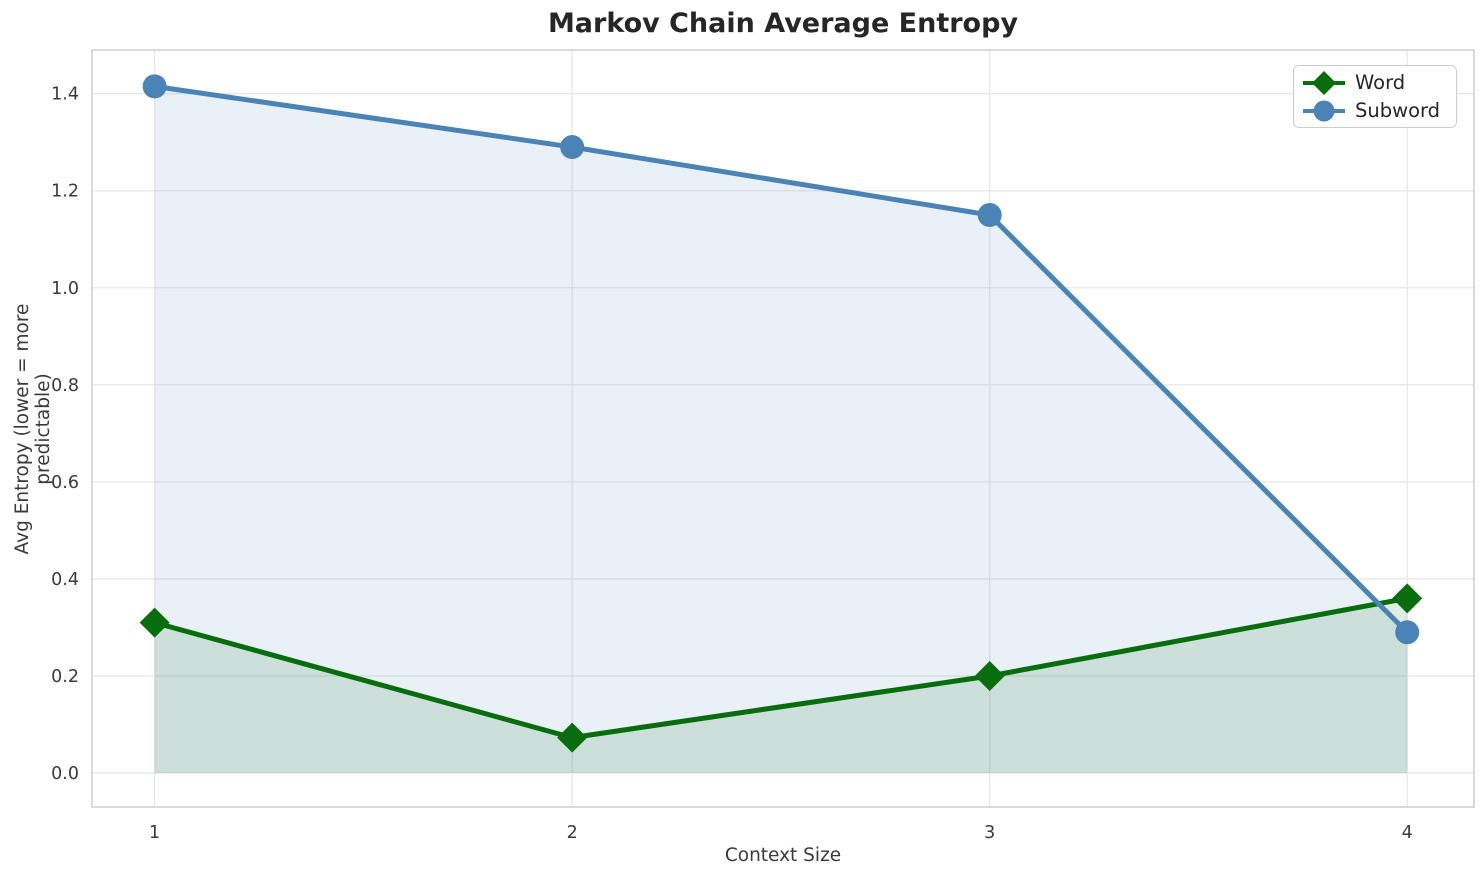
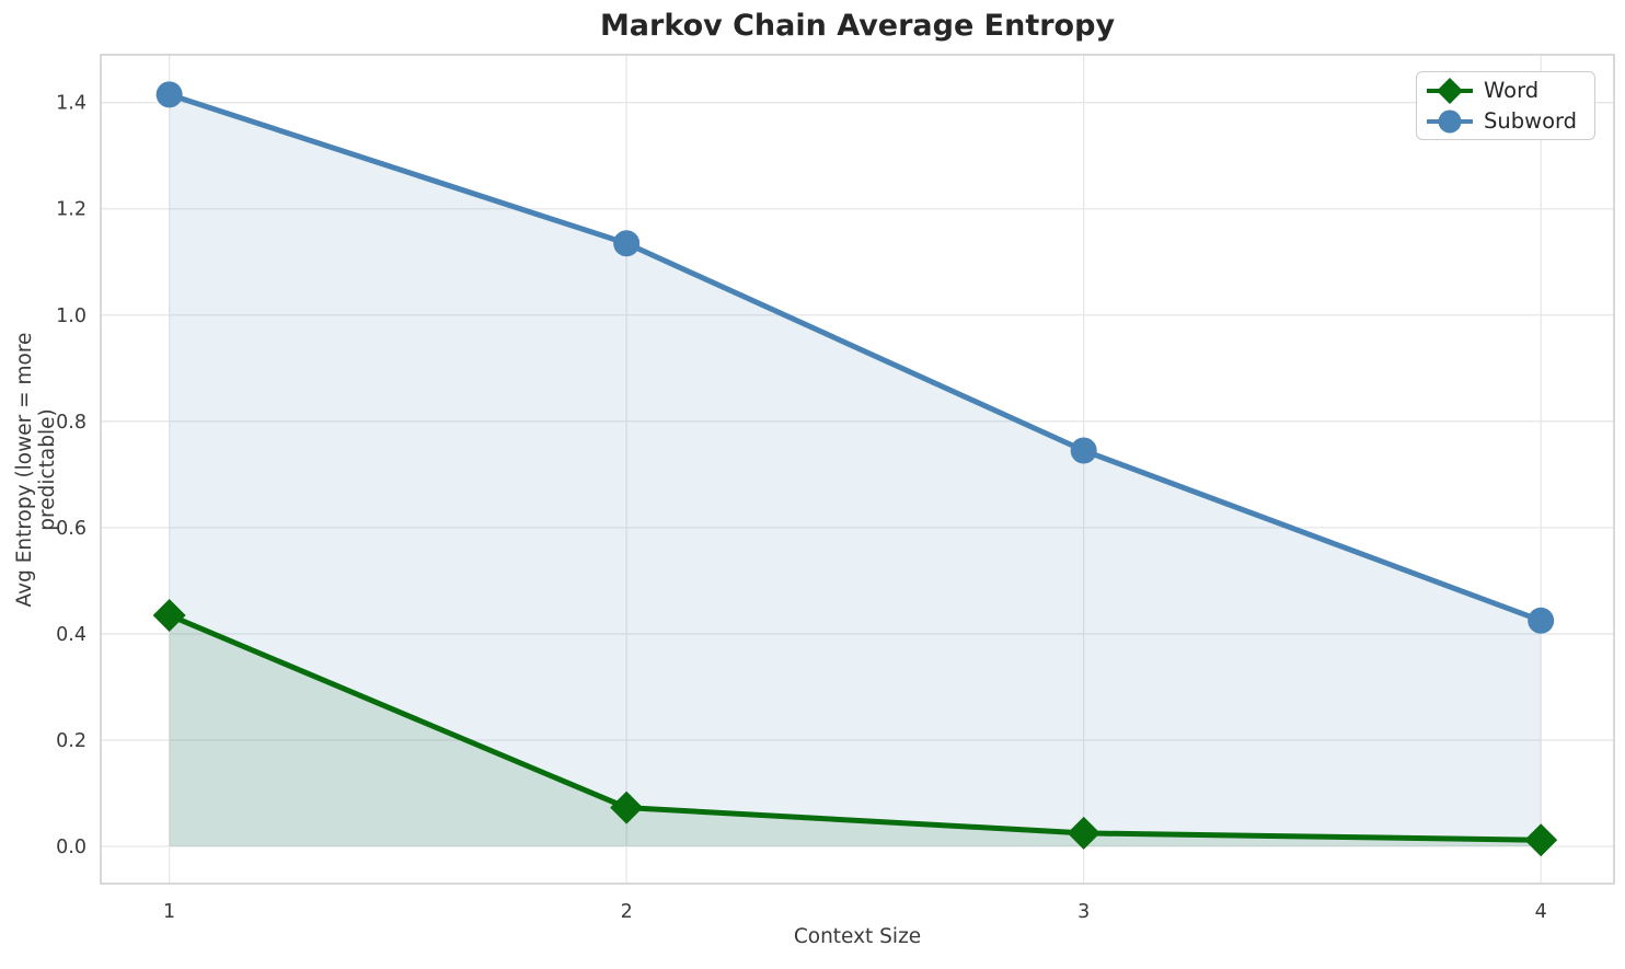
Word/1: 0.31 -> 0.43
Subword/2: 1.29 -> 1.14
Word/3: 0.20 -> 0.03
Subword/3: 1.15 -> 0.74
Word/4: 0.36 -> 0.01
Subword/4: 0.29 -> 0.42
